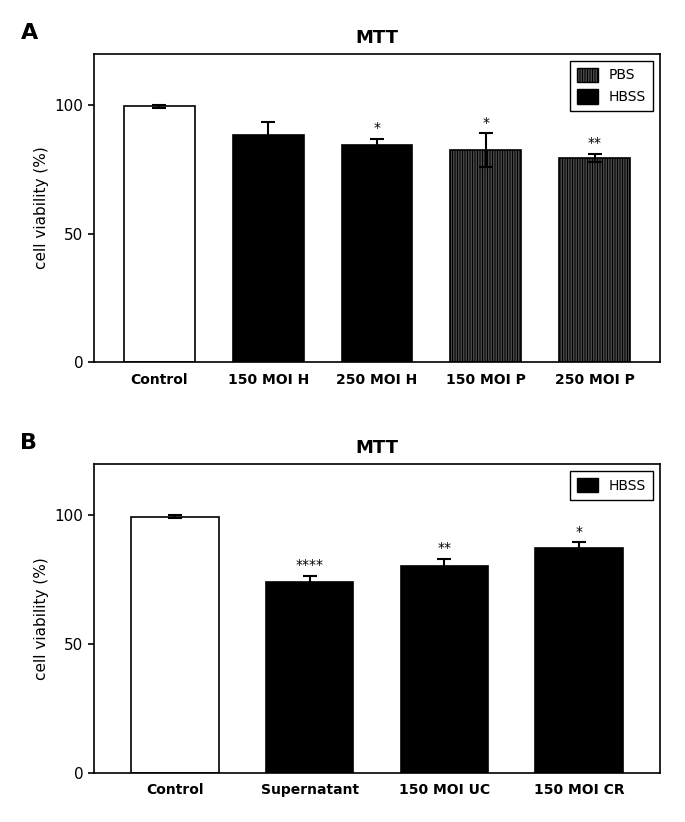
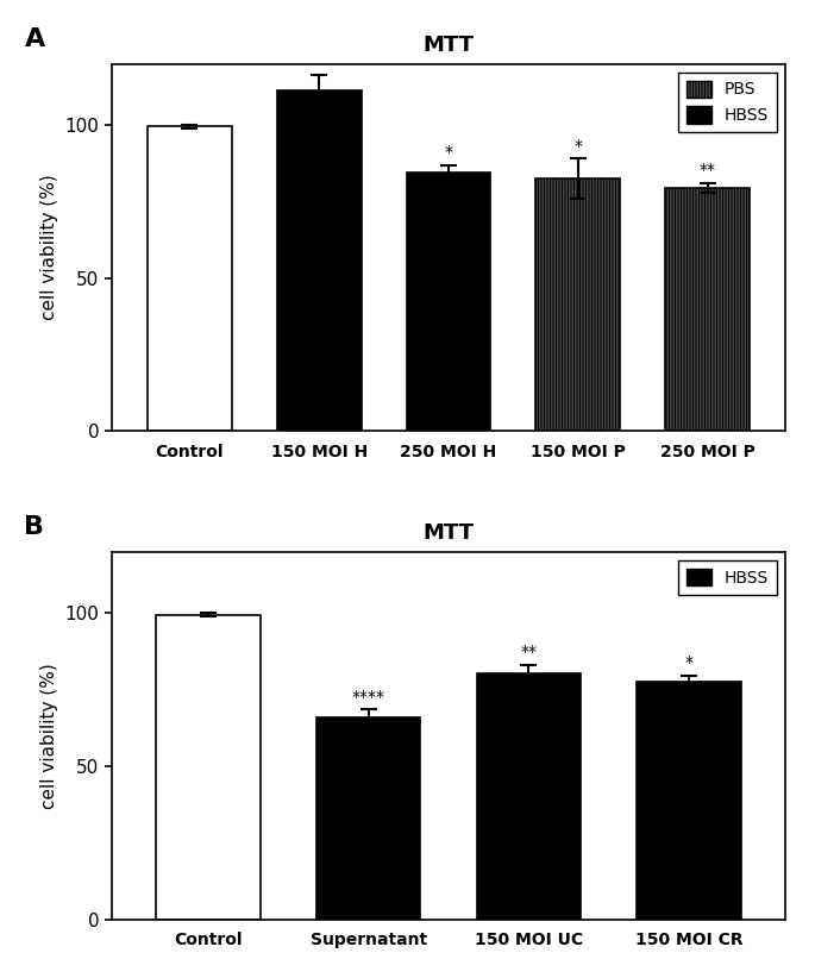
150 MOI H: 88.5 -> 111.5
Supernatant: 74.0 -> 66.0
150 MOI CR: 87.5 -> 77.5
